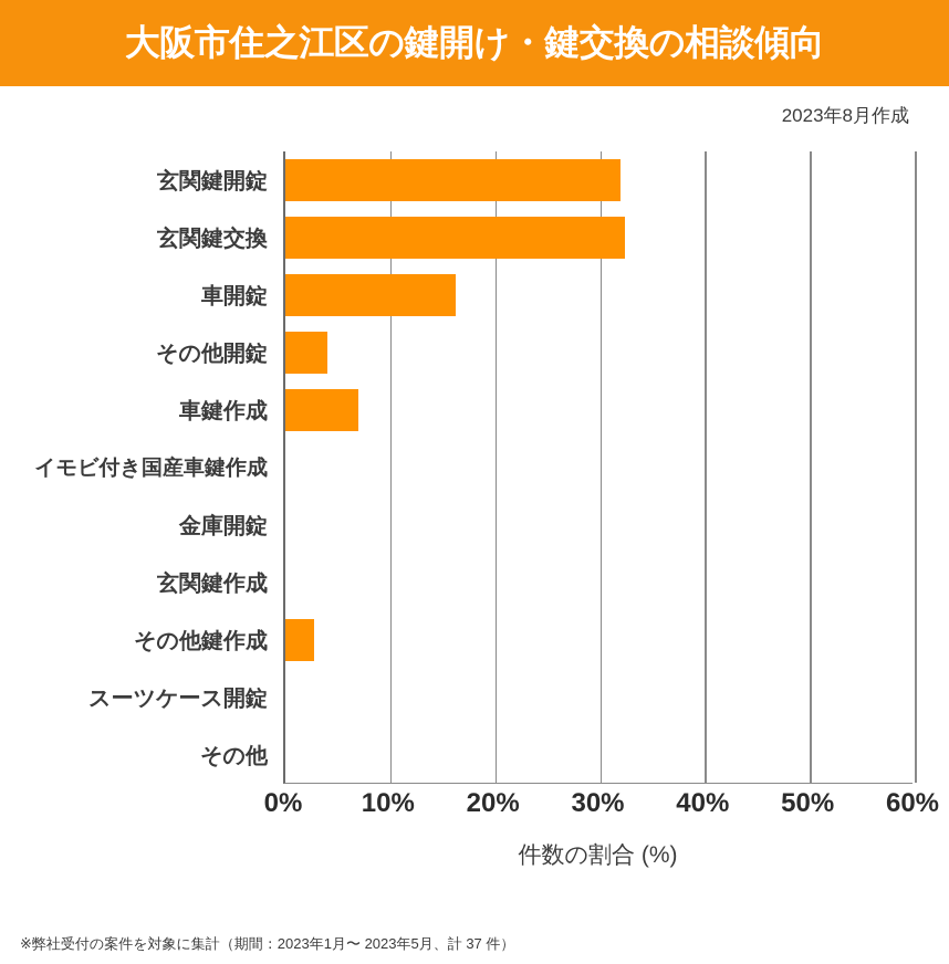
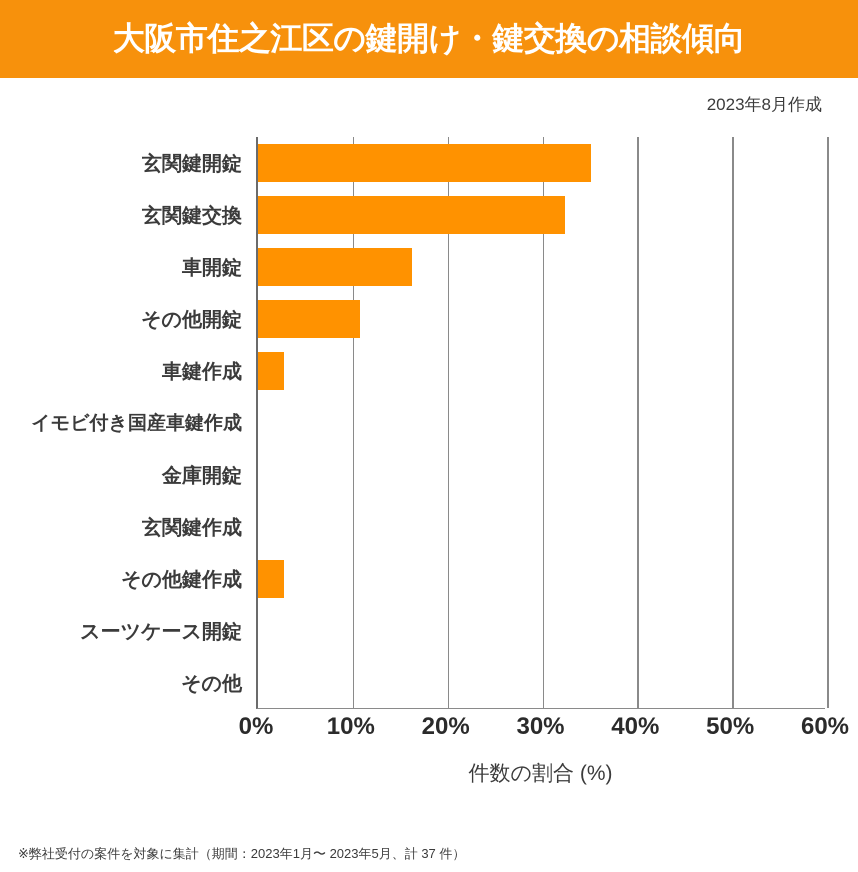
玄関鍵開錠: 32% -> 35%
その他開錠: 4% -> 11%
車鍵作成: 7% -> 3%
